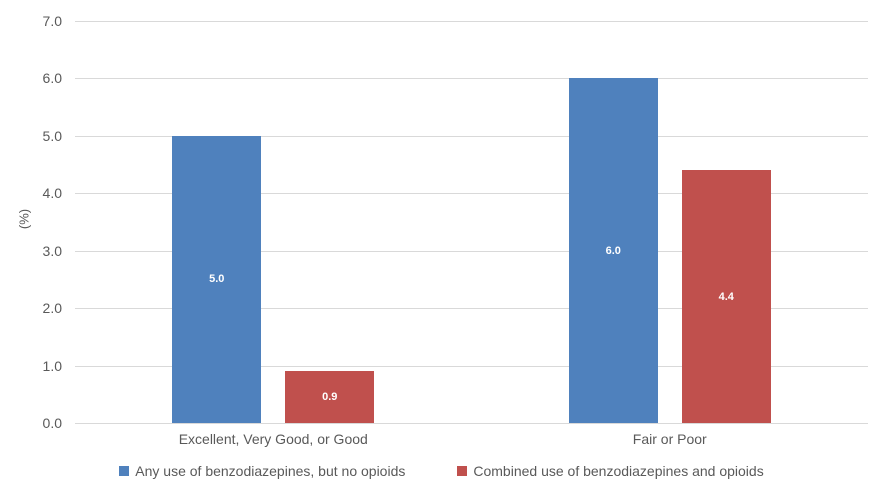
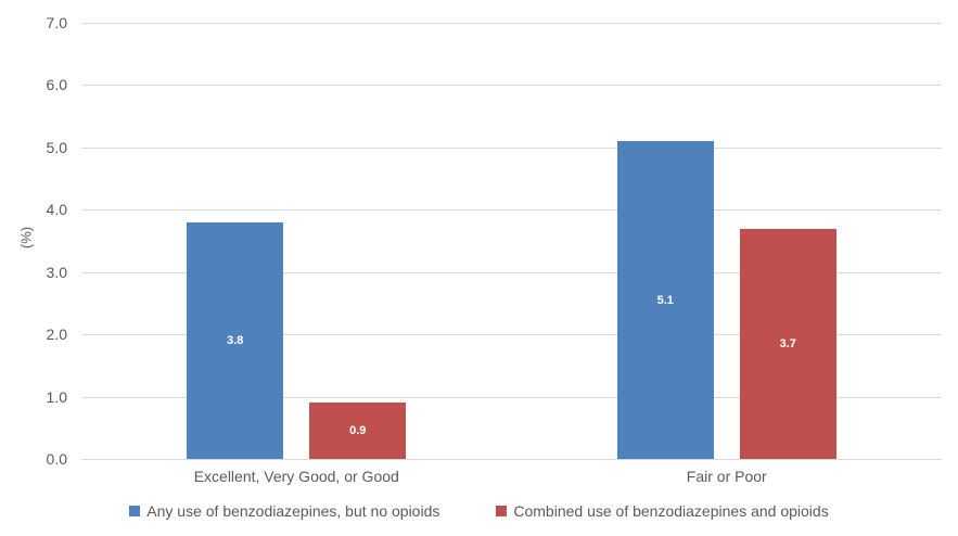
Any use of benzodiazepines, but no opioids/Excellent, Very Good, or Good: 5.0 -> 3.8
Any use of benzodiazepines, but no opioids/Fair or Poor: 6.0 -> 5.1
Combined use of benzodiazepines and opioids/Fair or Poor: 4.4 -> 3.7
